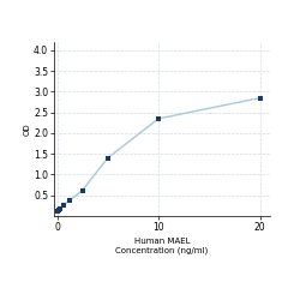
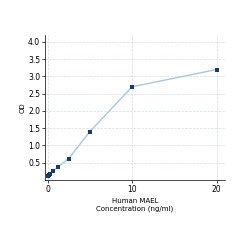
10: 2.35 -> 2.70
20: 2.85 -> 3.20
